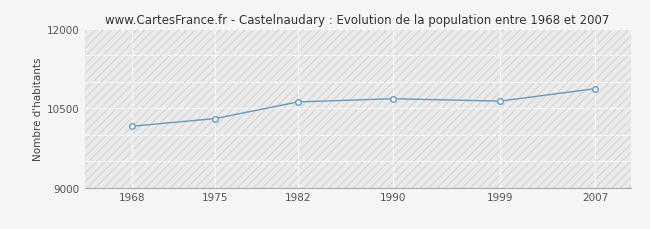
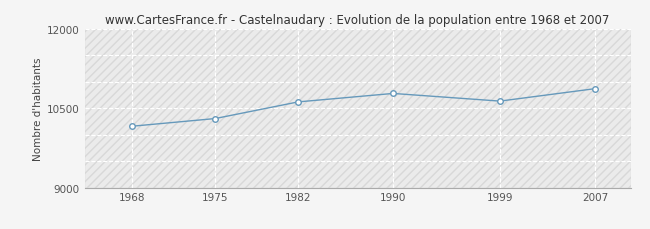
1990: 10680 -> 10780
